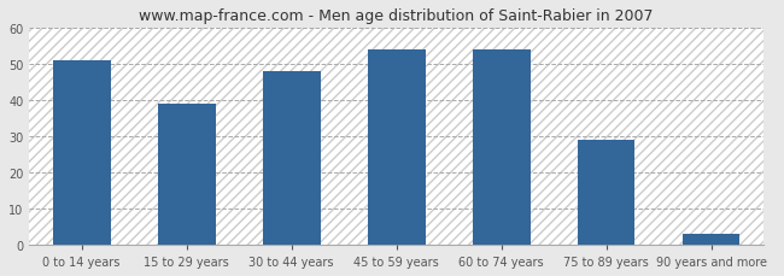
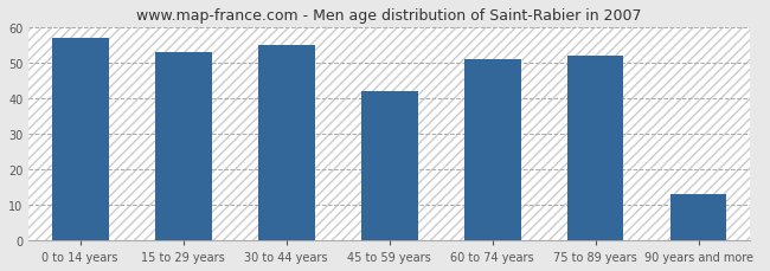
0 to 14 years: 51 -> 57
15 to 29 years: 39 -> 53
30 to 44 years: 48 -> 55
45 to 59 years: 54 -> 42
60 to 74 years: 54 -> 51
75 to 89 years: 29 -> 52
90 years and more: 3 -> 13
